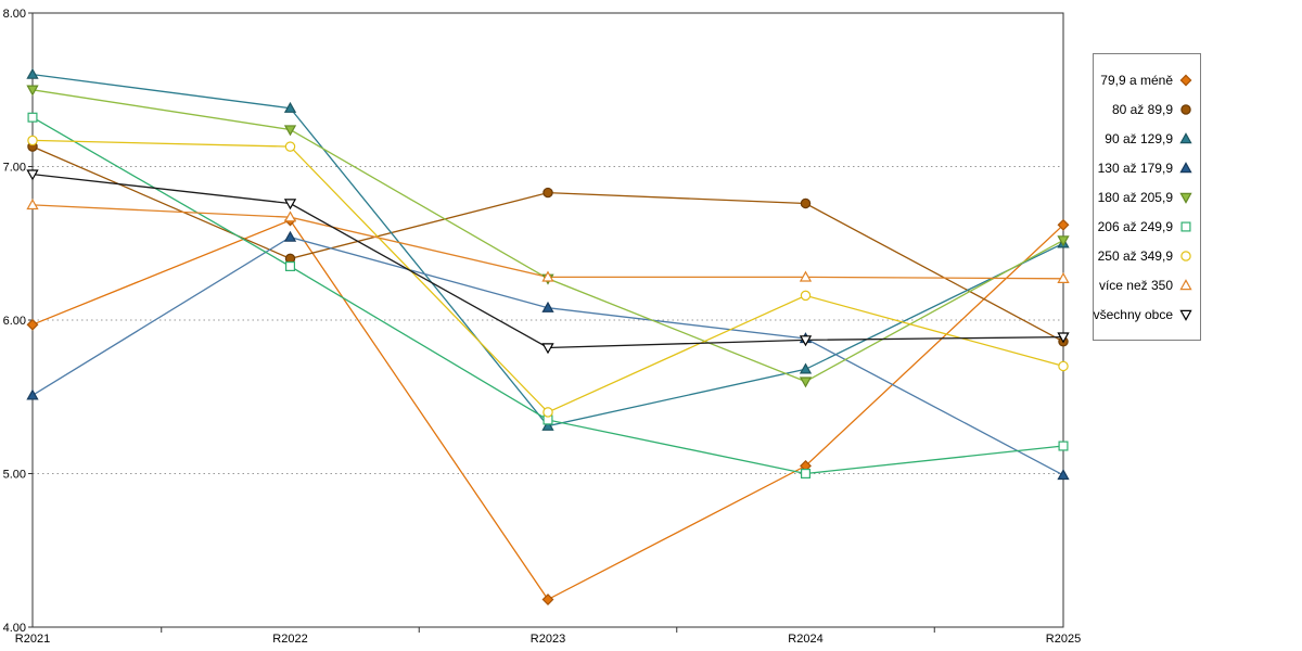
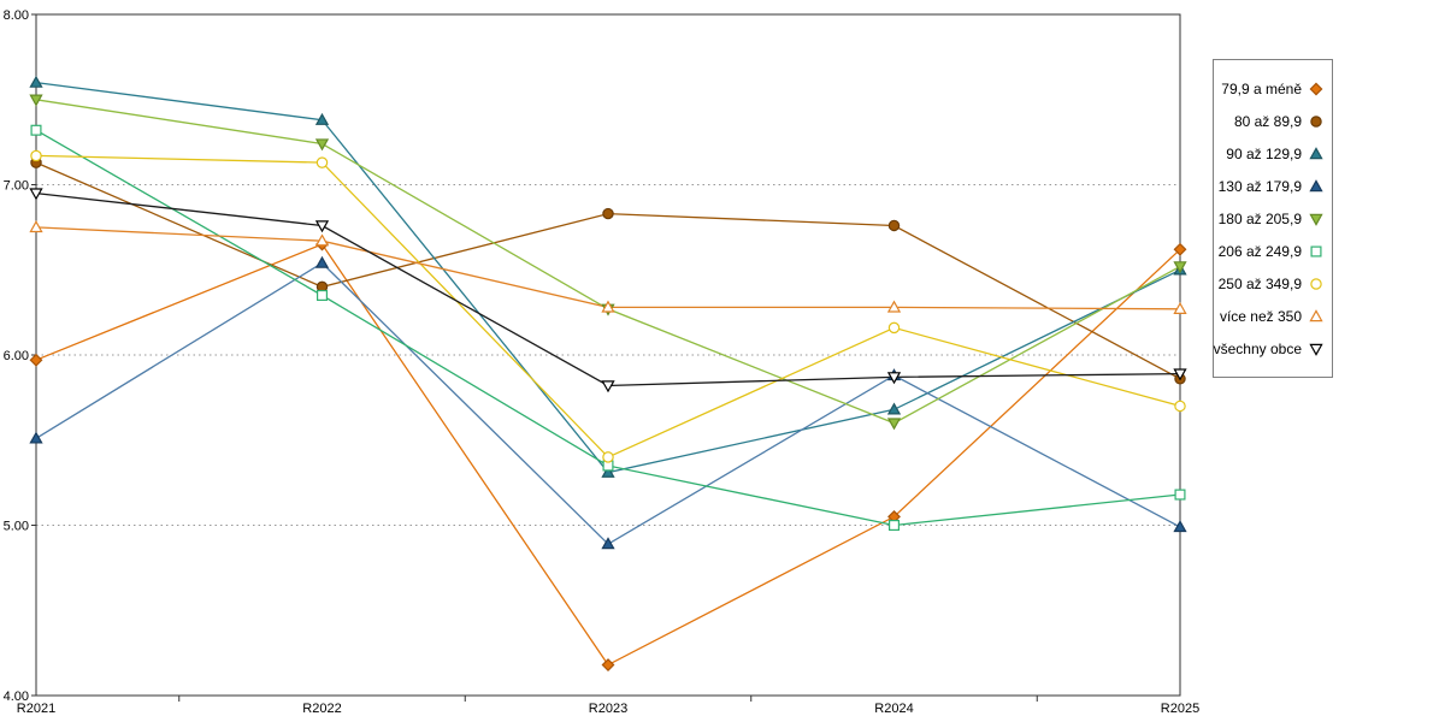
130 až 179,9/R2023: 6.08 -> 4.89
